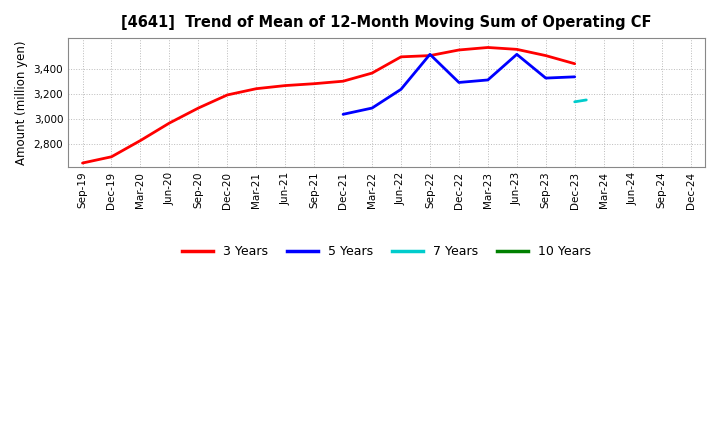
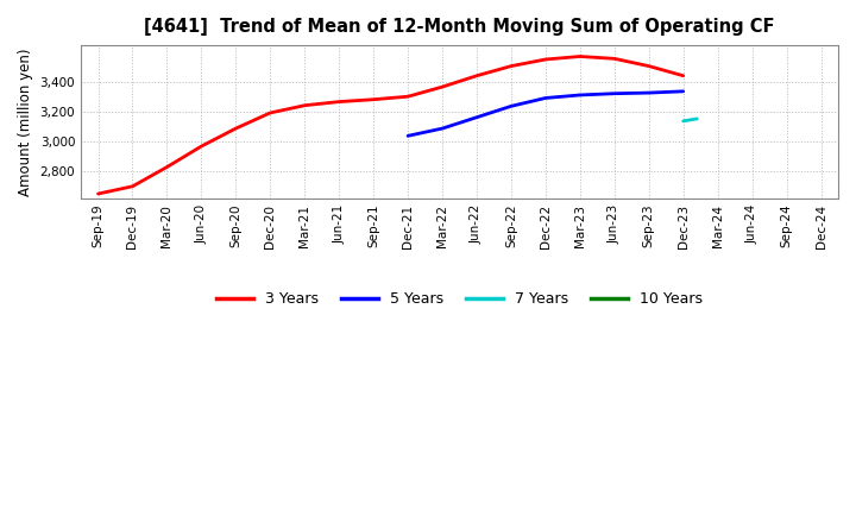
3 Years/Jun-22: 3,500 -> 3,440
5 Years/Jun-22: 3,240 -> 3,160
5 Years/Sep-22: 3,520 -> 3,240
5 Years/Jun-23: 3,520 -> 3,320
